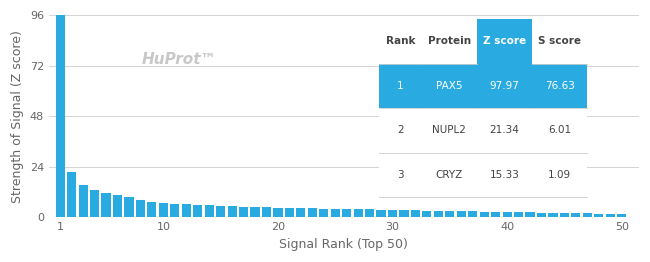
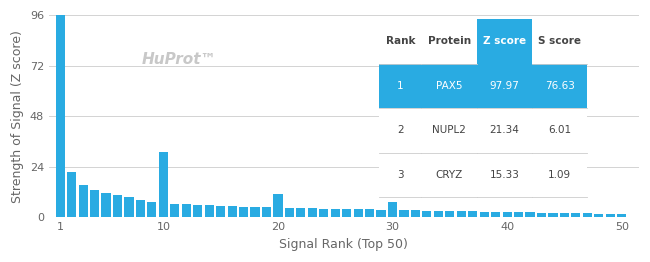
10: 7.0 -> 31.0
20: 4.7 -> 11.0
30: 3.6 -> 7.5
